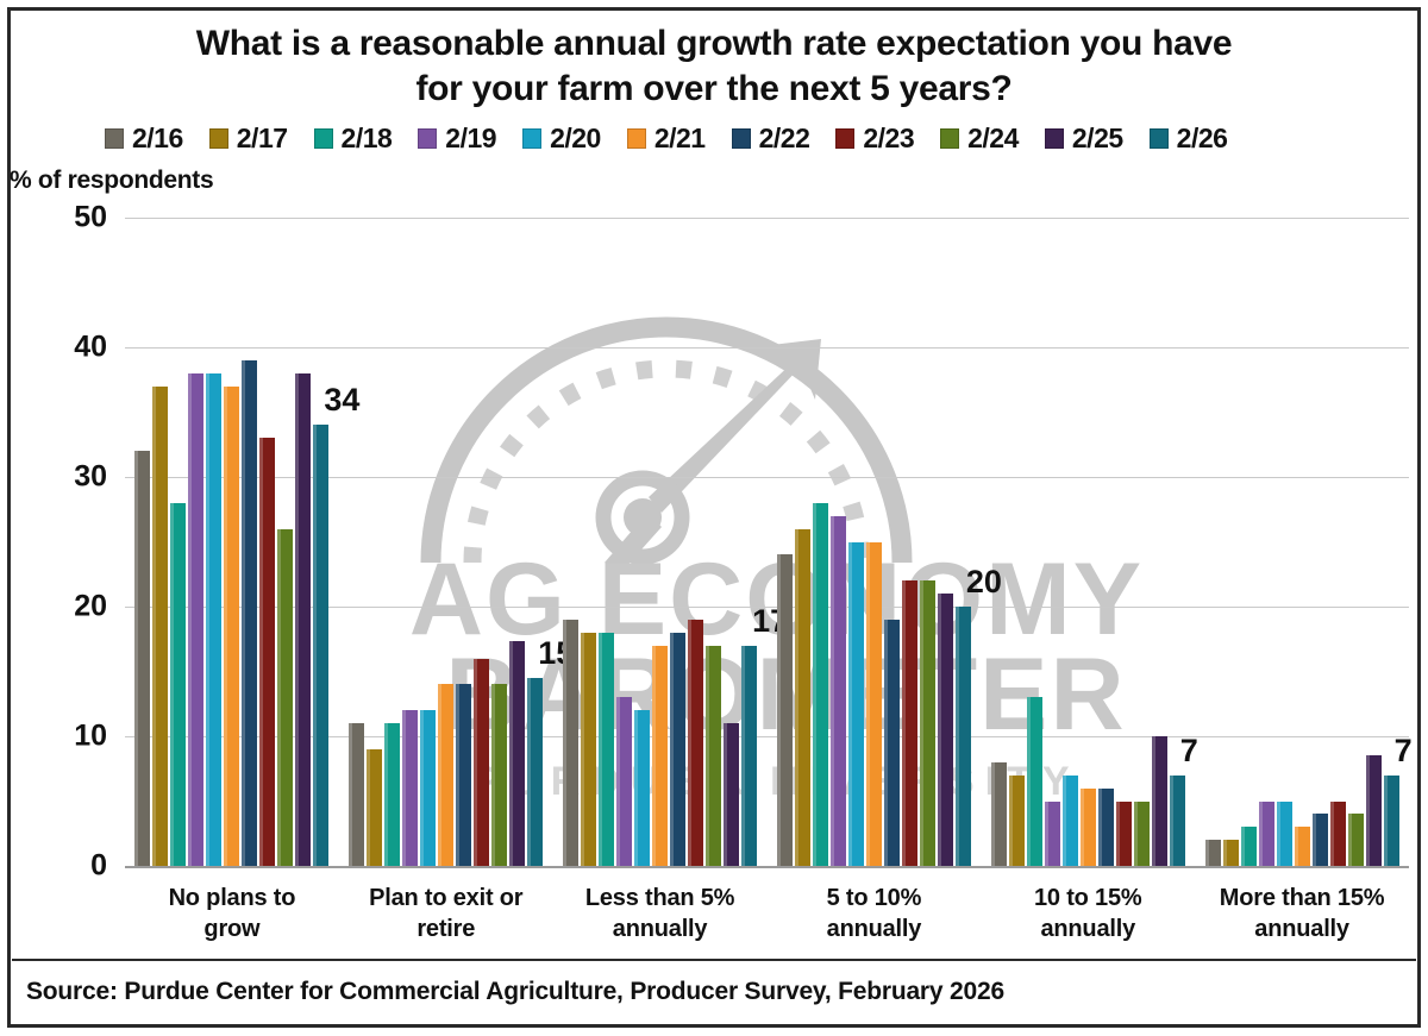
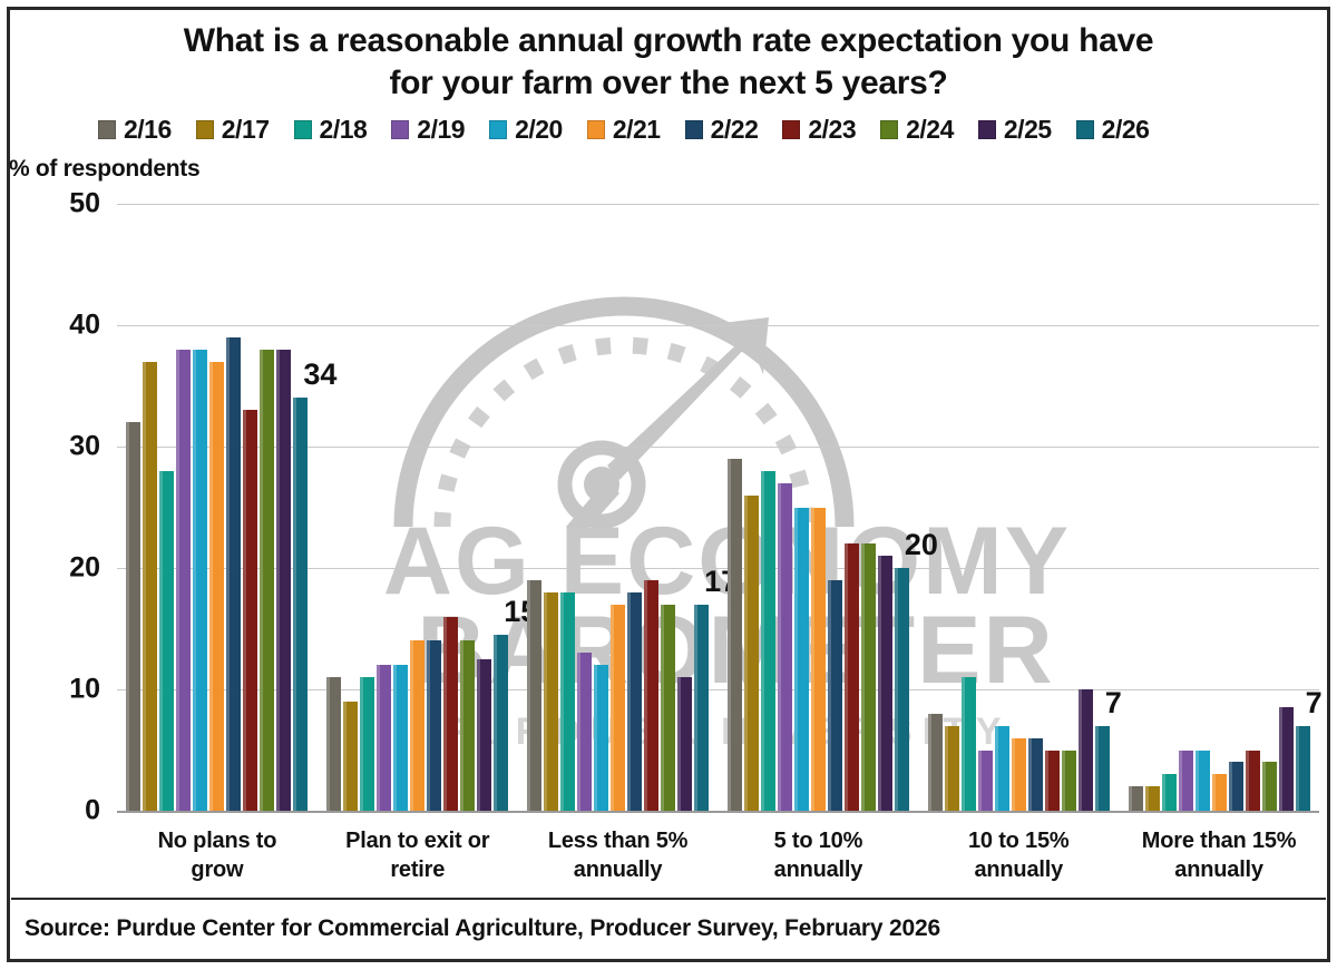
2/24/No plans to grow: 26 -> 38
2/25/Plan to exit or retire: 17.3 -> 12.5
2/16/5 to 10% annually: 24 -> 29
2/18/10 to 15% annually: 13 -> 11
